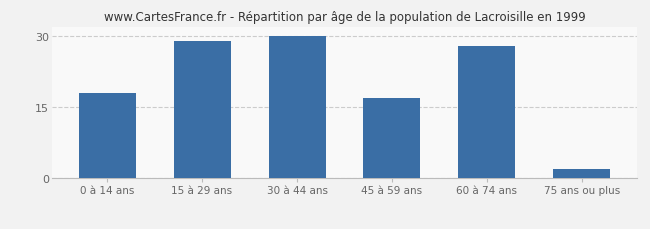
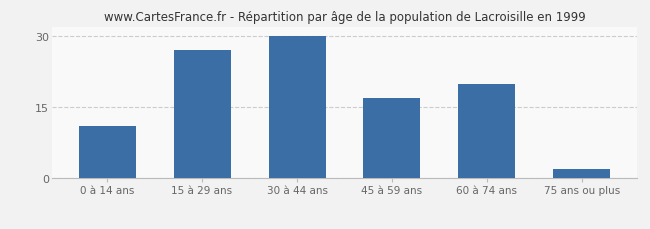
0 à 14 ans: 18 -> 11
15 à 29 ans: 29 -> 27
60 à 74 ans: 28 -> 20
